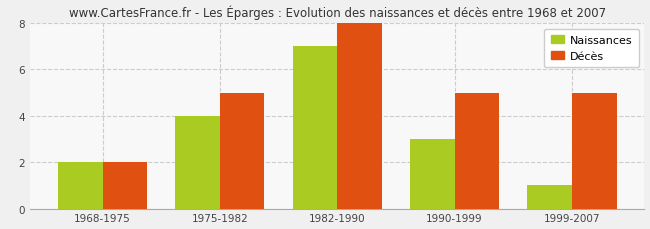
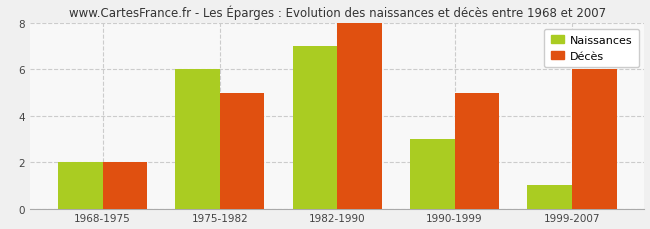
Naissances/1975-1982: 4 -> 6
Décès/1999-2007: 5 -> 6
